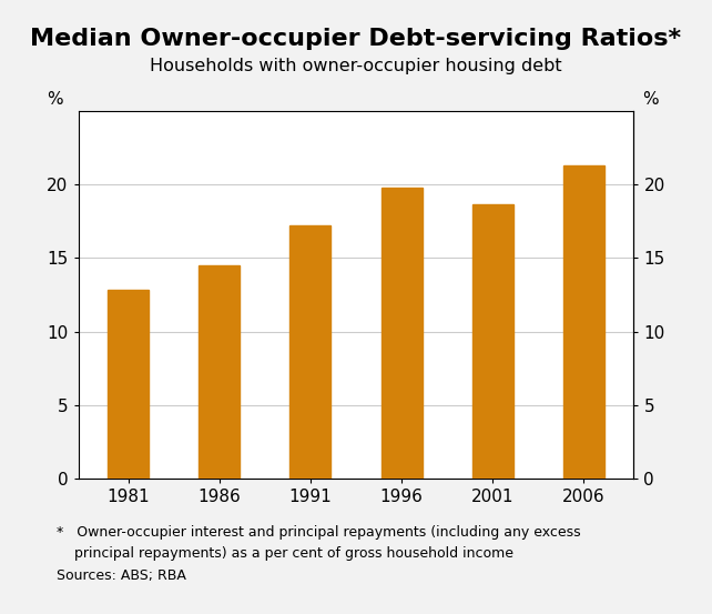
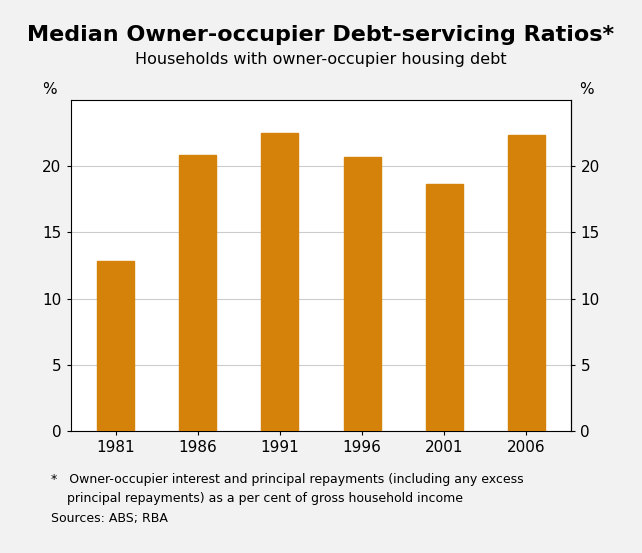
1986: 14.5 -> 20.8
1991: 17.2 -> 22.5
1996: 19.8 -> 20.7
2006: 21.3 -> 22.3
